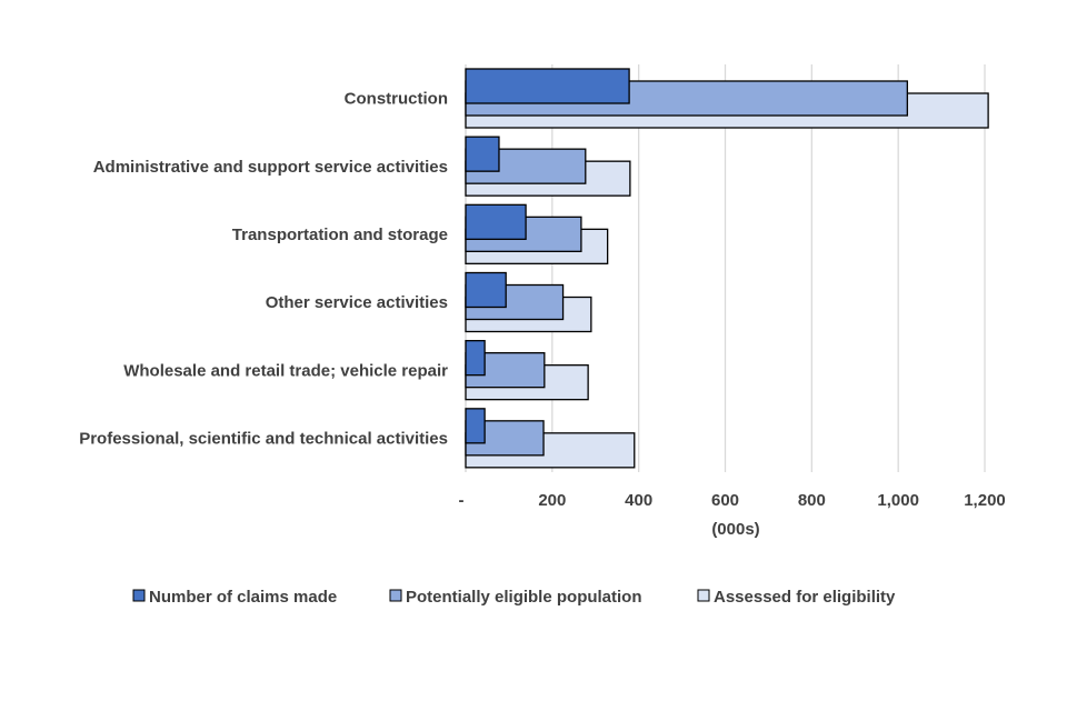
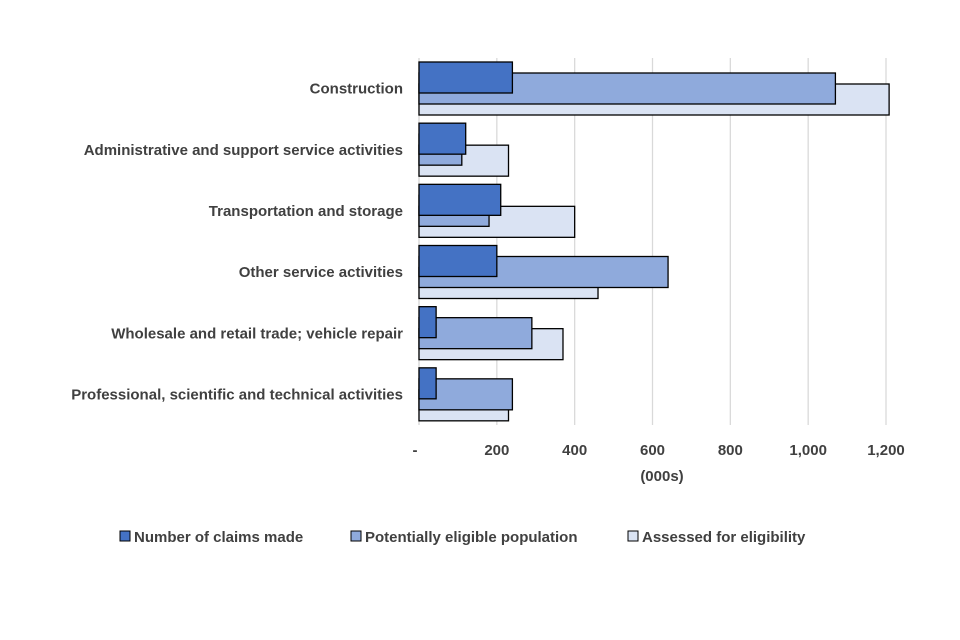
Number of claims made/Construction: 380 -> 240
Potentially eligible population/Construction: 1020 -> 1070
Number of claims made/Administrative and support service activities: 80 -> 120
Potentially eligible population/Administrative and support service activities: 280 -> 110
Assessed for eligibility/Administrative and support service activities: 380 -> 230
Number of claims made/Transportation and storage: 140 -> 210
Potentially eligible population/Transportation and storage: 270 -> 180
Assessed for eligibility/Transportation and storage: 330 -> 400
Number of claims made/Other service activities: 90 -> 200
Potentially eligible population/Other service activities: 220 -> 640
Assessed for eligibility/Other service activities: 290 -> 460
Potentially eligible population/Wholesale and retail trade; vehicle repair: 180 -> 290
Assessed for eligibility/Wholesale and retail trade; vehicle repair: 280 -> 370
Potentially eligible population/Professional, scientific and technical activities: 180 -> 240
Assessed for eligibility/Professional, scientific and technical activities: 390 -> 230
